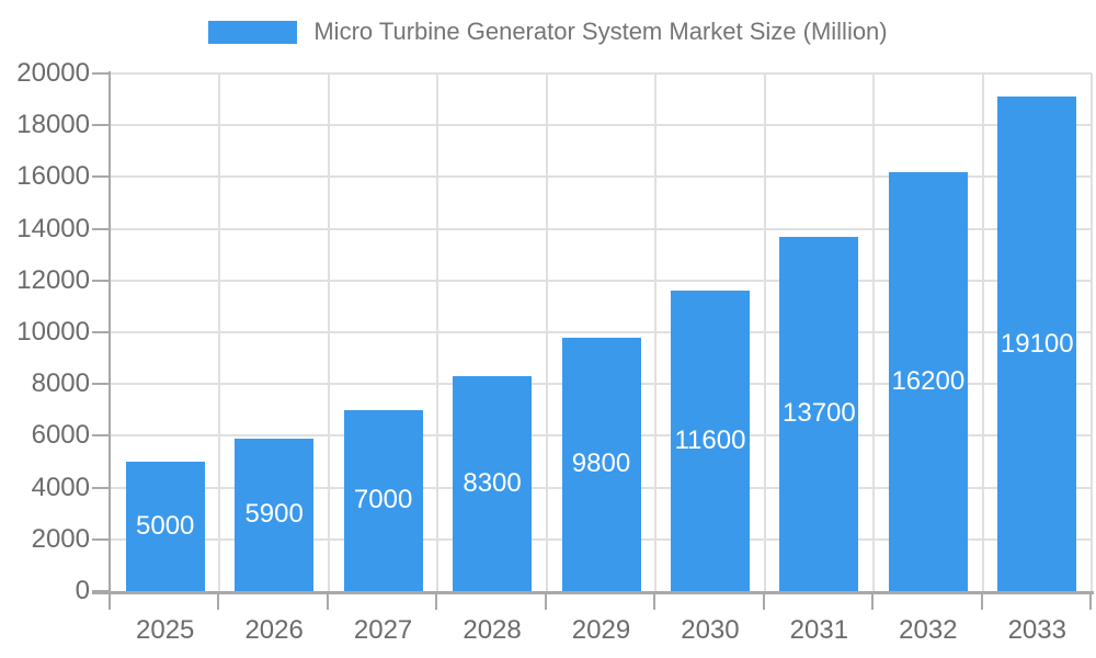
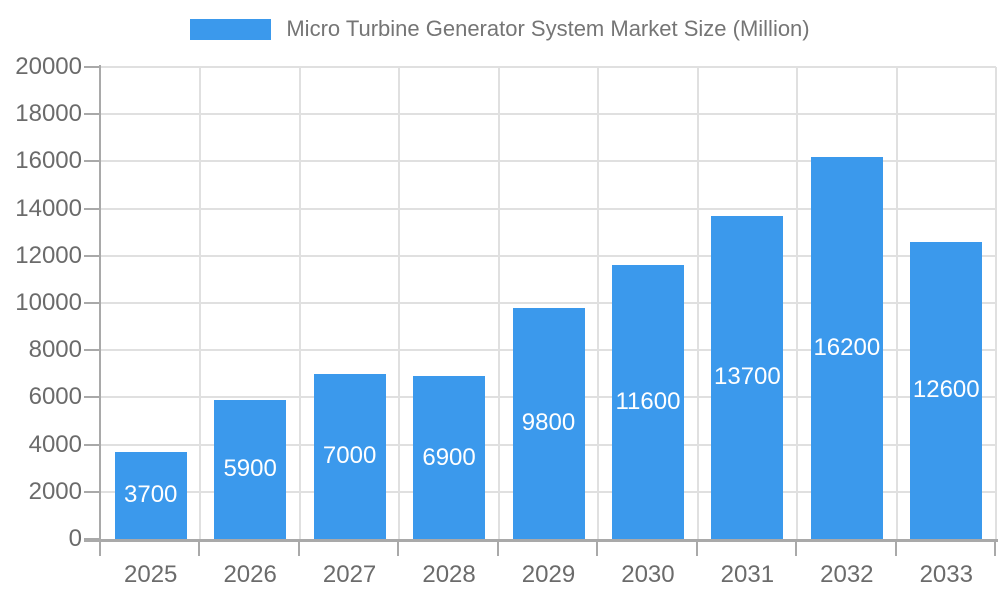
2025: 5000 -> 3700
2028: 8300 -> 6900
2033: 19100 -> 12600
